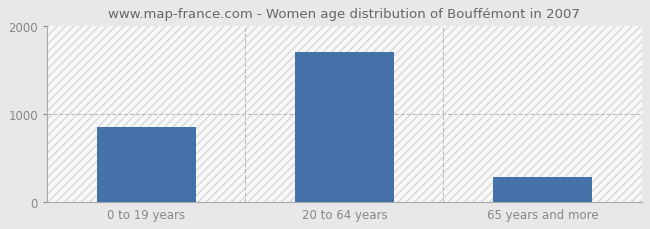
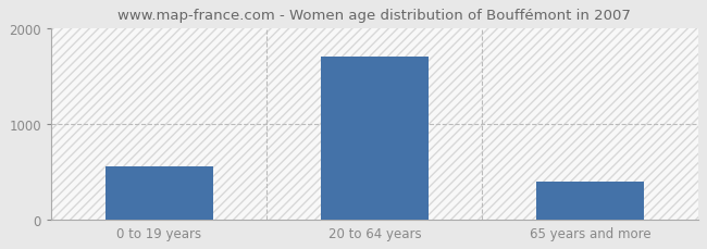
0 to 19 years: 850 -> 560
65 years and more: 280 -> 400
